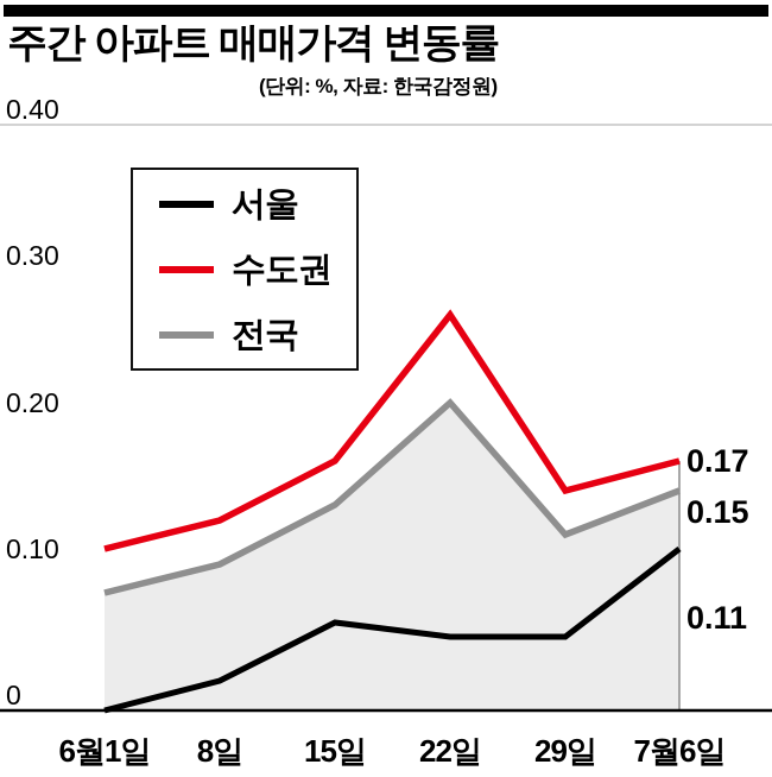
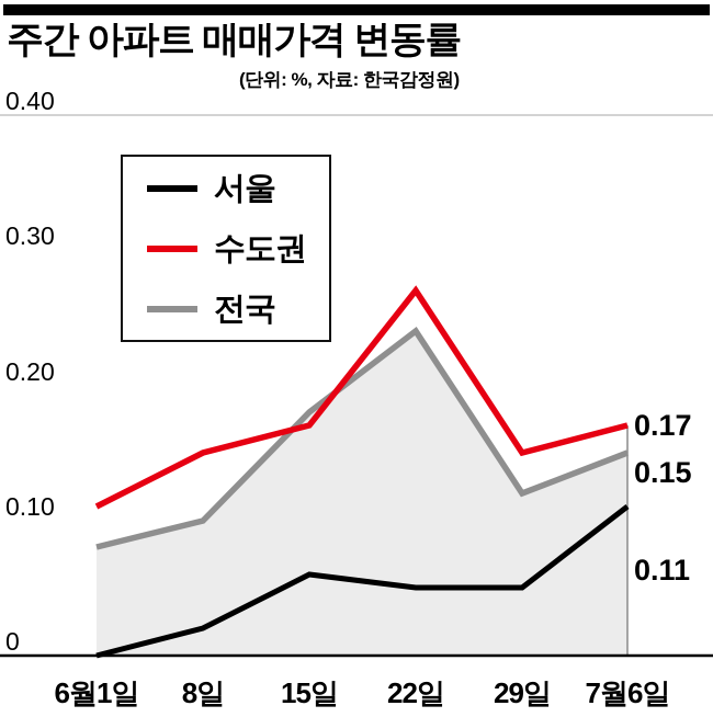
수도권/8일: 0.13 -> 0.15
전국/15일: 0.14 -> 0.18
전국/22일: 0.21 -> 0.24
